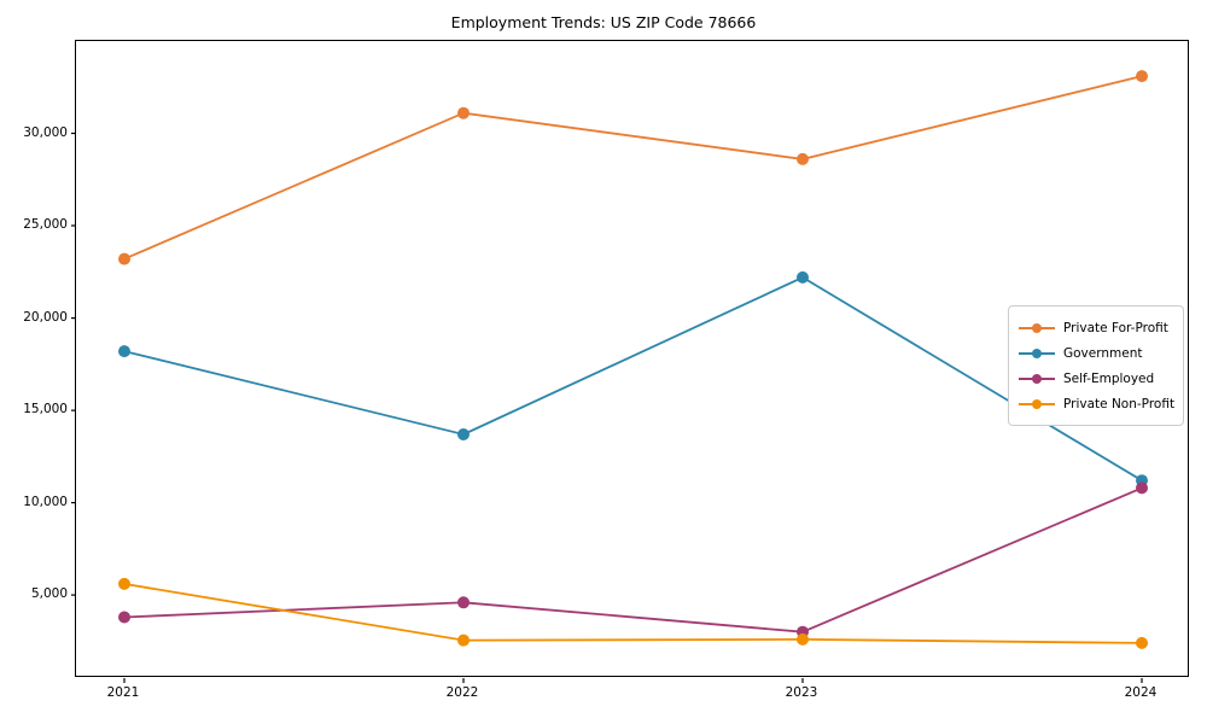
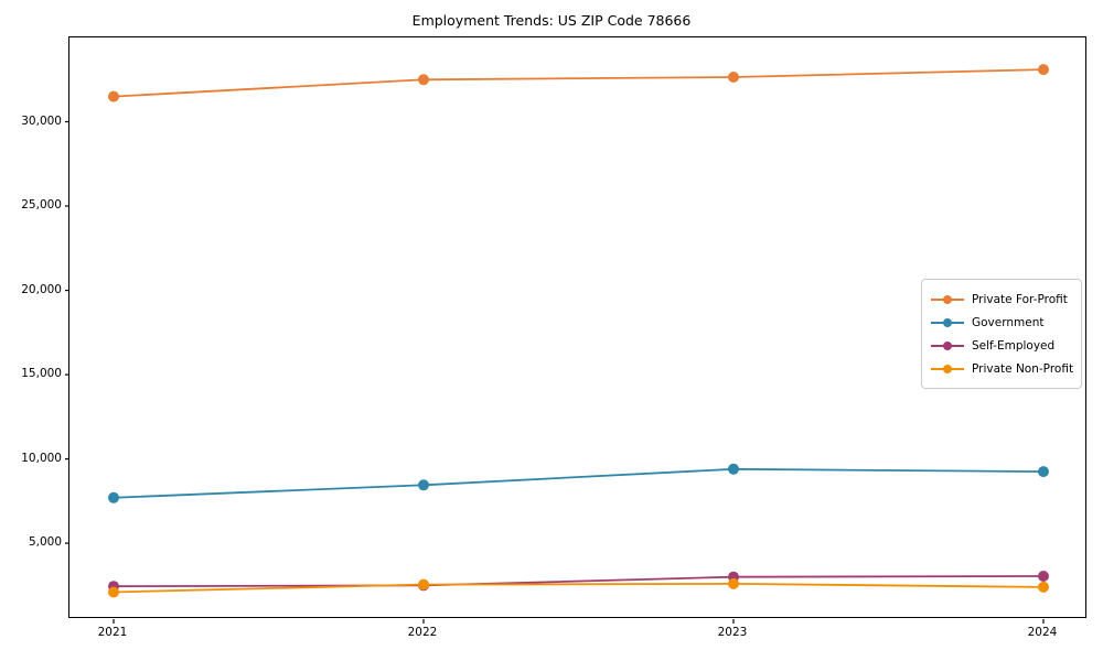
Private For-Profit/2021: 23200 -> 31500
Government/2021: 18200 -> 7700
Self-Employed/2021: 3800 -> 2400
Private Non-Profit/2021: 5600 -> 2100
Private For-Profit/2022: 31100 -> 32500
Government/2022: 13700 -> 8400
Self-Employed/2022: 4600 -> 2500
Private For-Profit/2023: 28600 -> 32600
Government/2023: 22200 -> 9400
Government/2024: 11200 -> 9200
Self-Employed/2024: 10800 -> 3000
